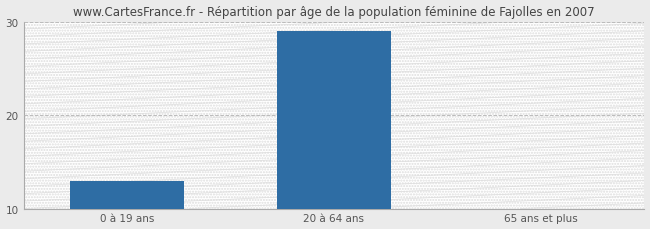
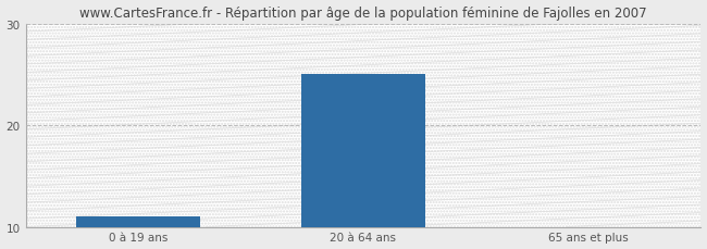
0 à 19 ans: 13.0 -> 11.0
20 à 64 ans: 29.0 -> 25.0
